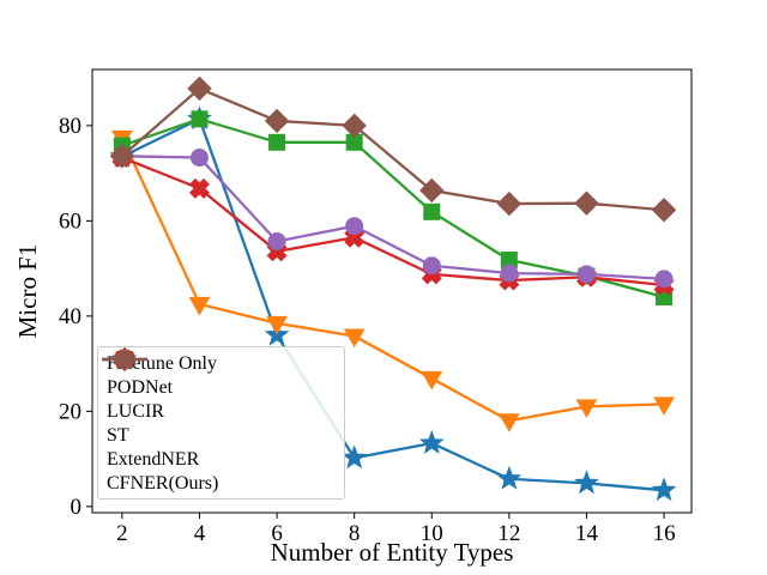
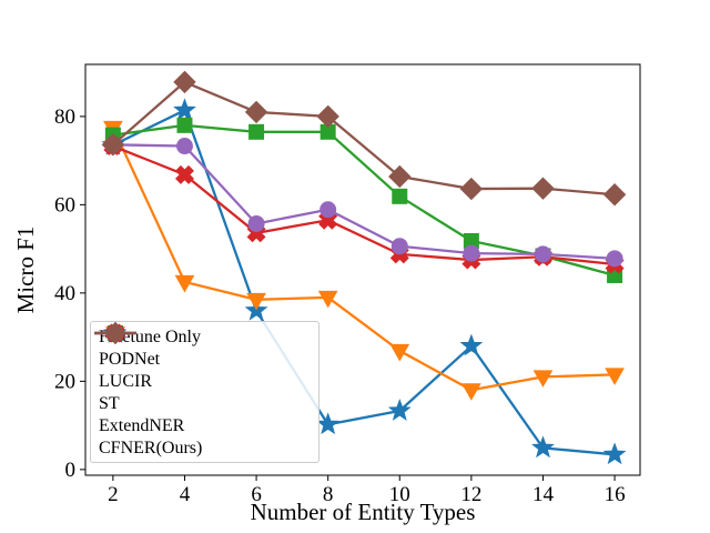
LUCIR/4: 81 -> 78
PODNet/8: 36 -> 39
Finetune Only/12: 6 -> 28
